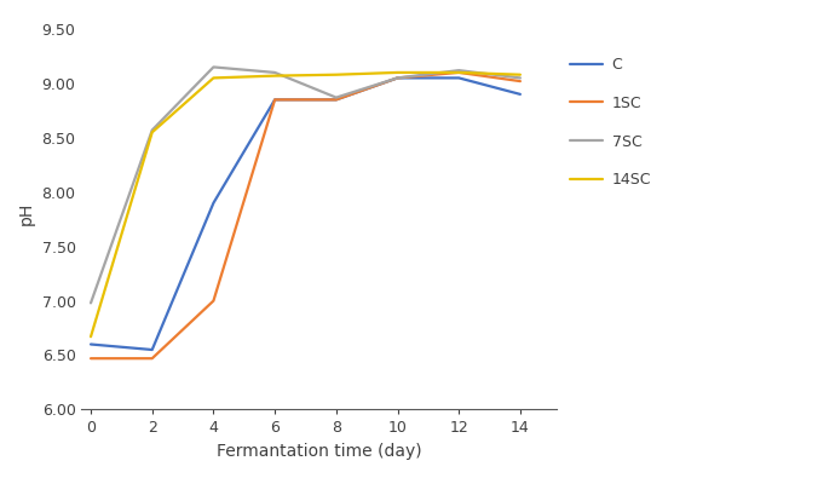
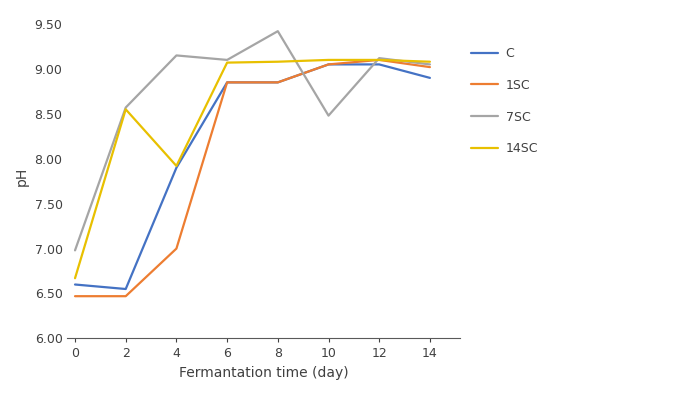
14SC/4: 9.05 -> 7.92
7SC/8: 8.87 -> 9.42
7SC/10: 9.05 -> 8.48
